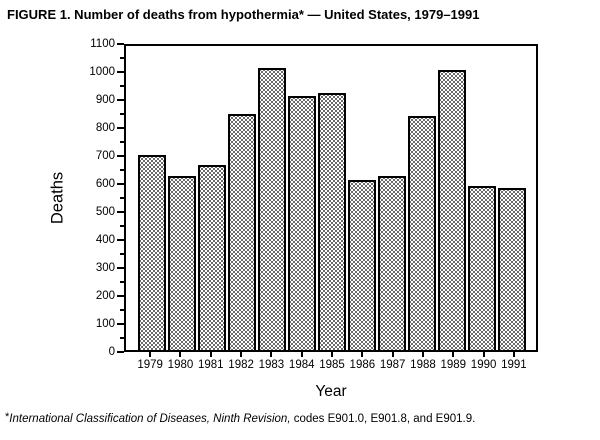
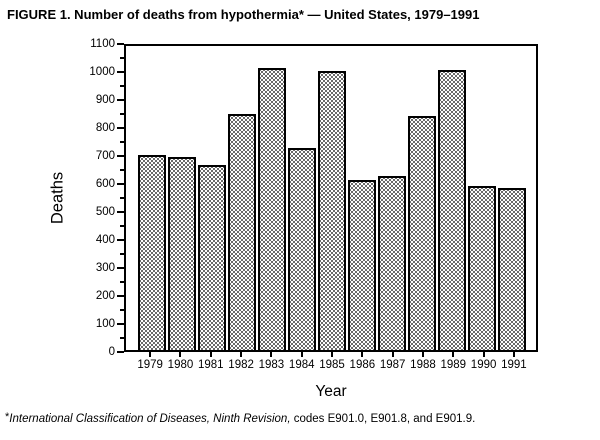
1980: 630 -> 700
1984: 920 -> 730
1985: 930 -> 1010
